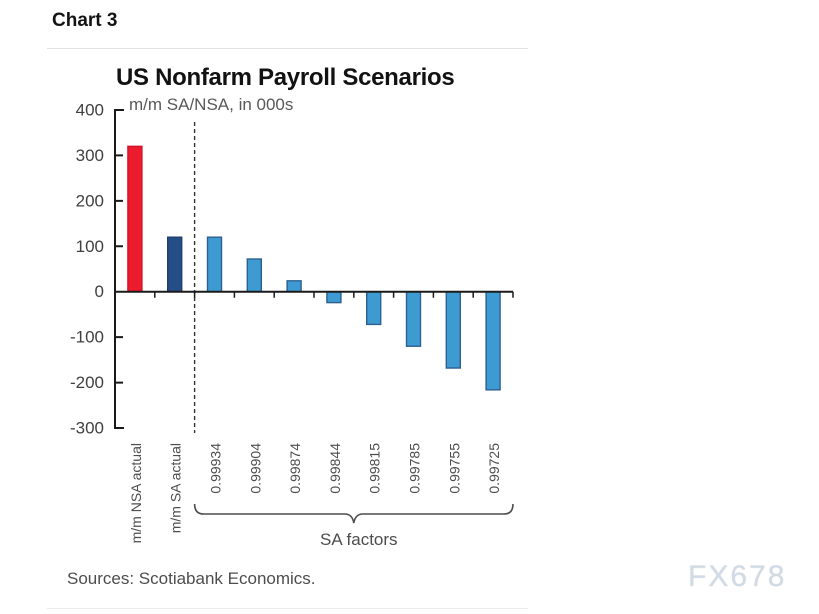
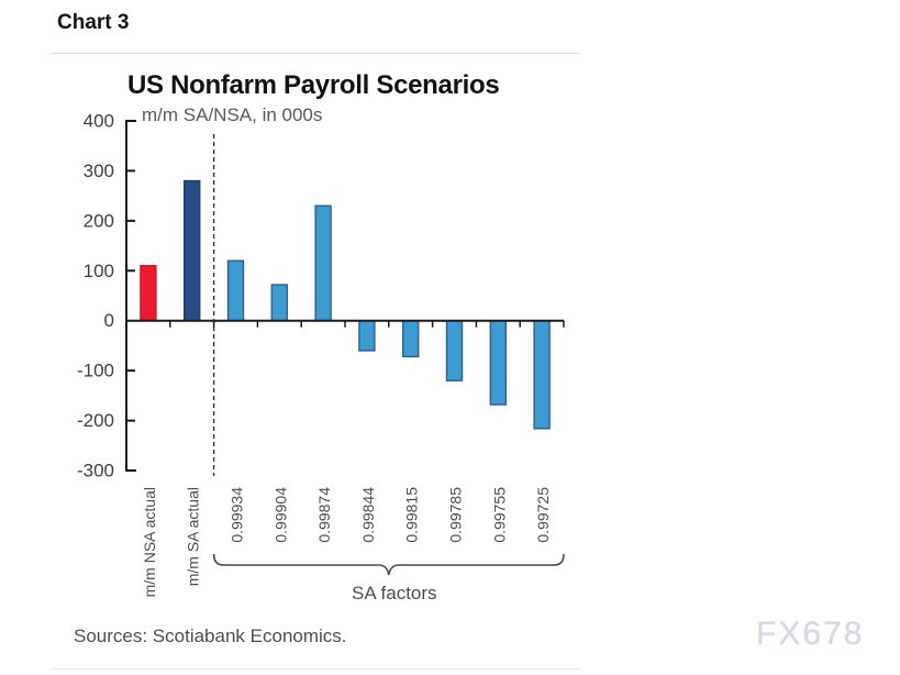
m/m NSA actual: 320 -> 110
m/m SA actual: 120 -> 280
0.99874: 20 -> 230
0.99844: -20 -> -60
